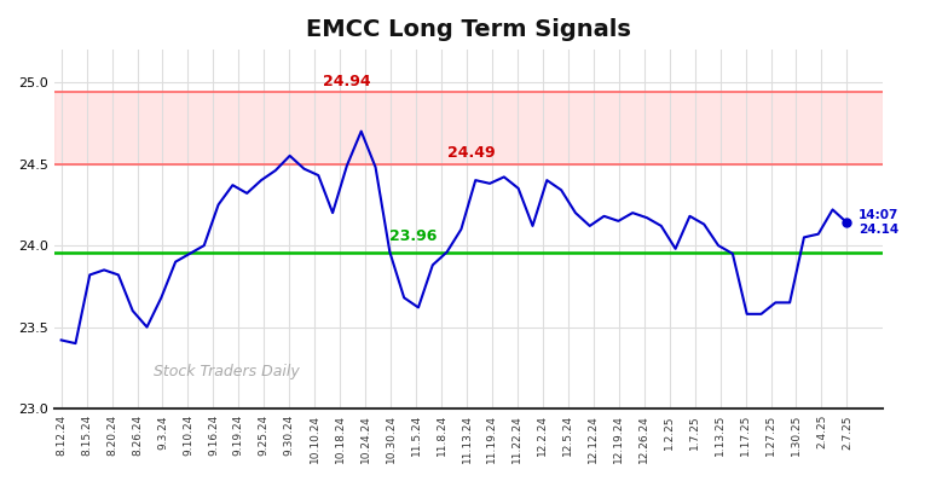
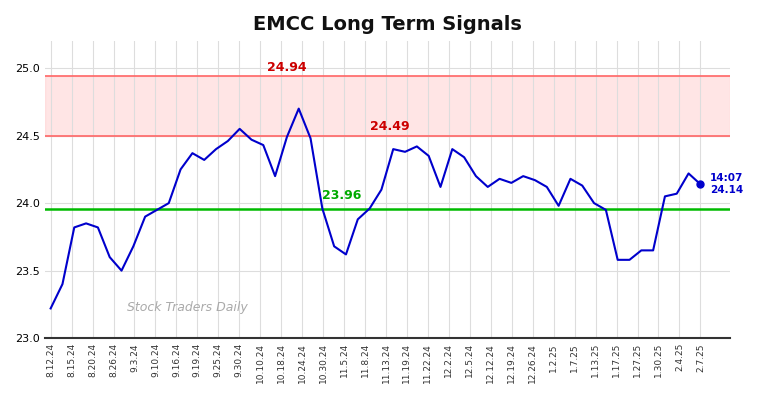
8.12.24: 23.42 -> 23.22
